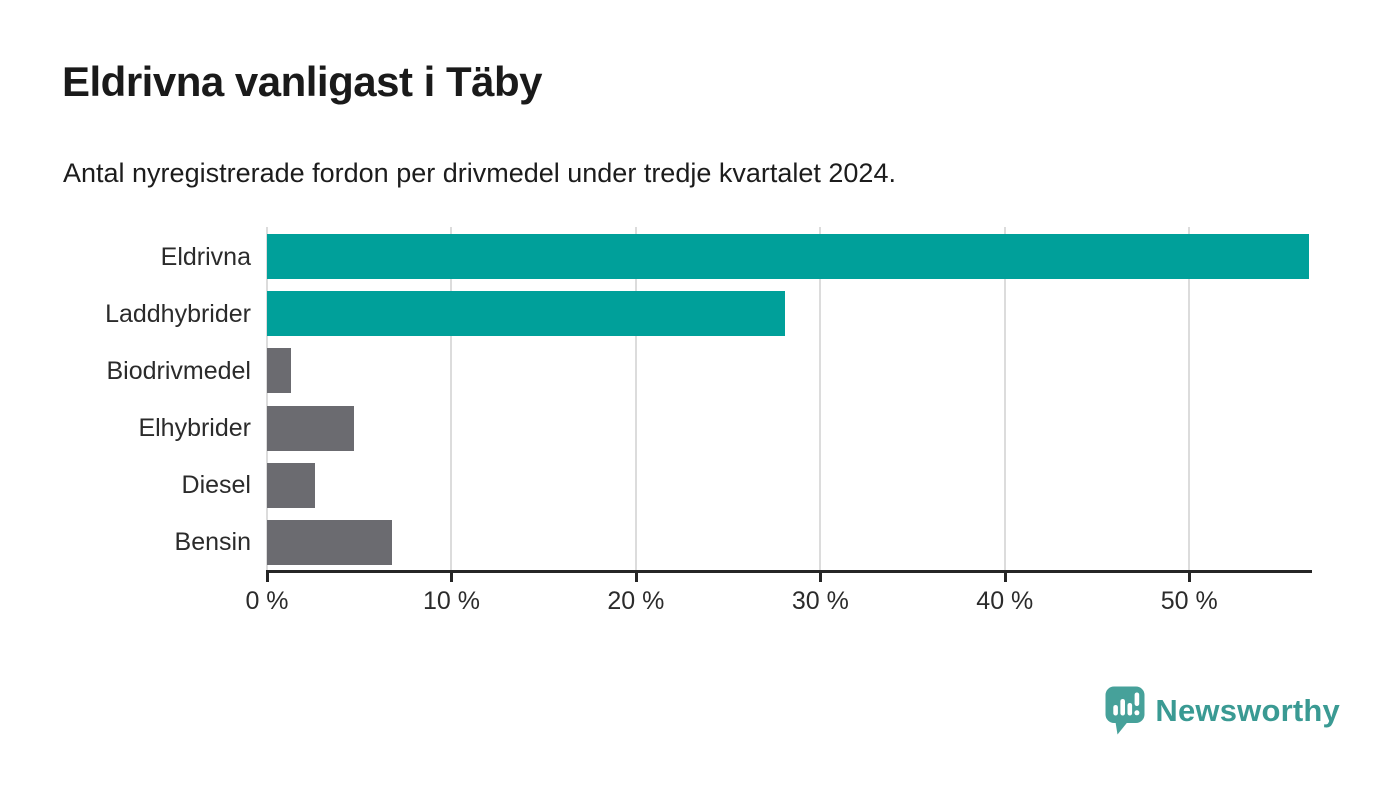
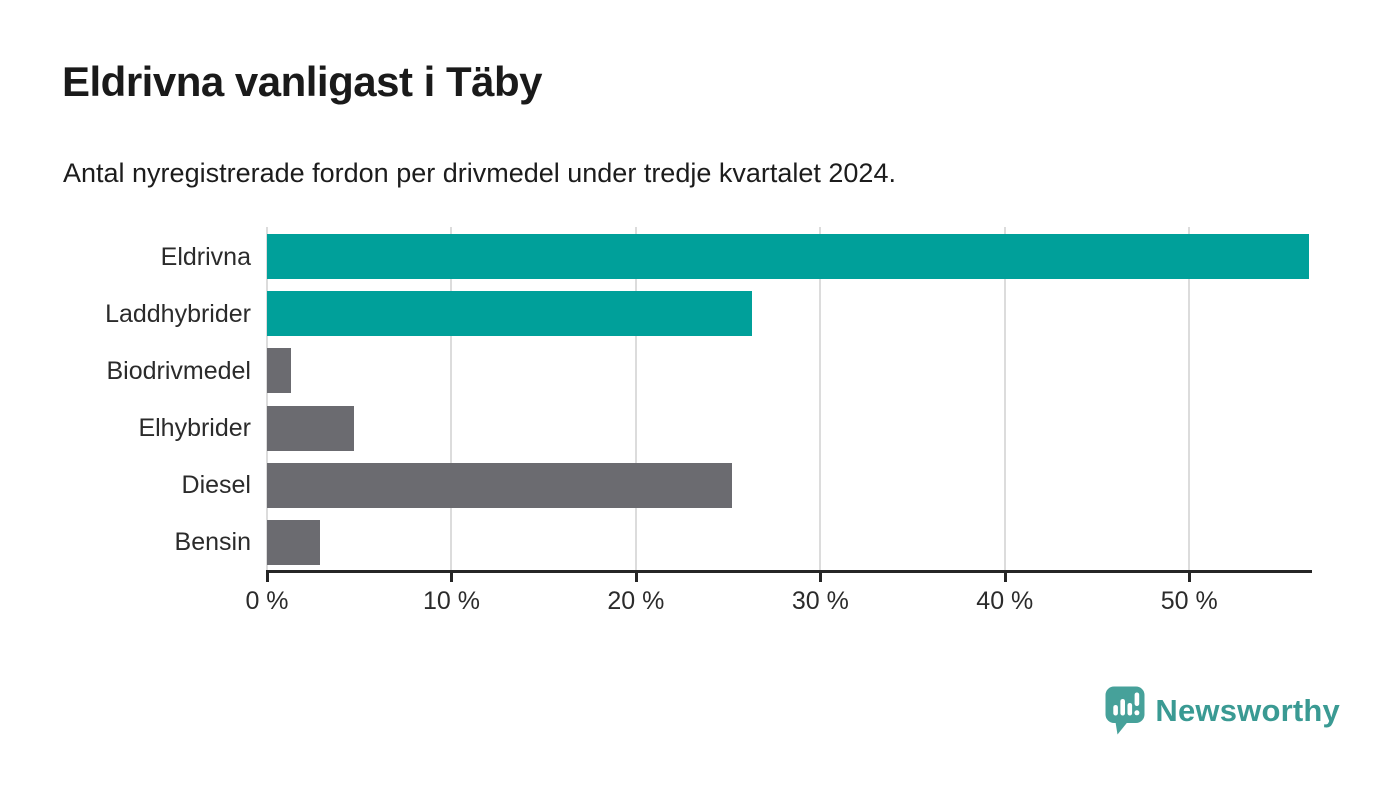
Laddhybrider: 28.1% -> 26.3%
Diesel: 2.6% -> 25.2%
Bensin: 6.8% -> 2.9%
